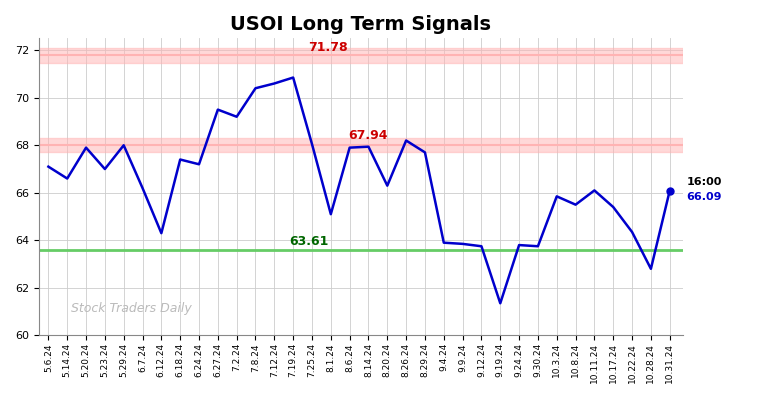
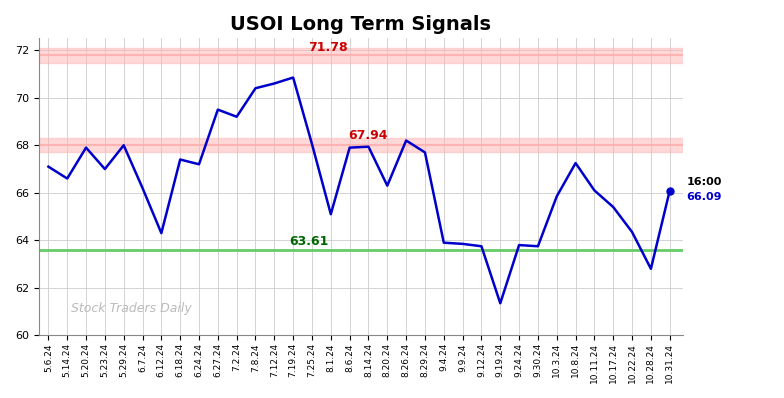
10.8.24: 65.50 -> 67.25
